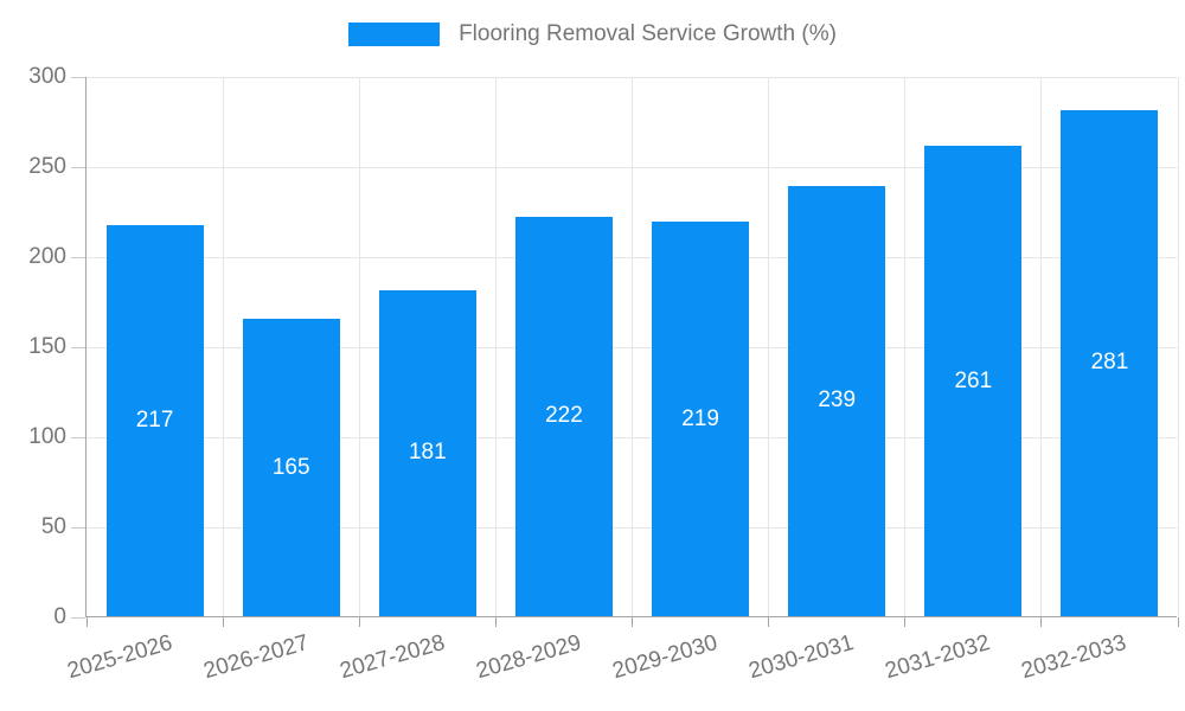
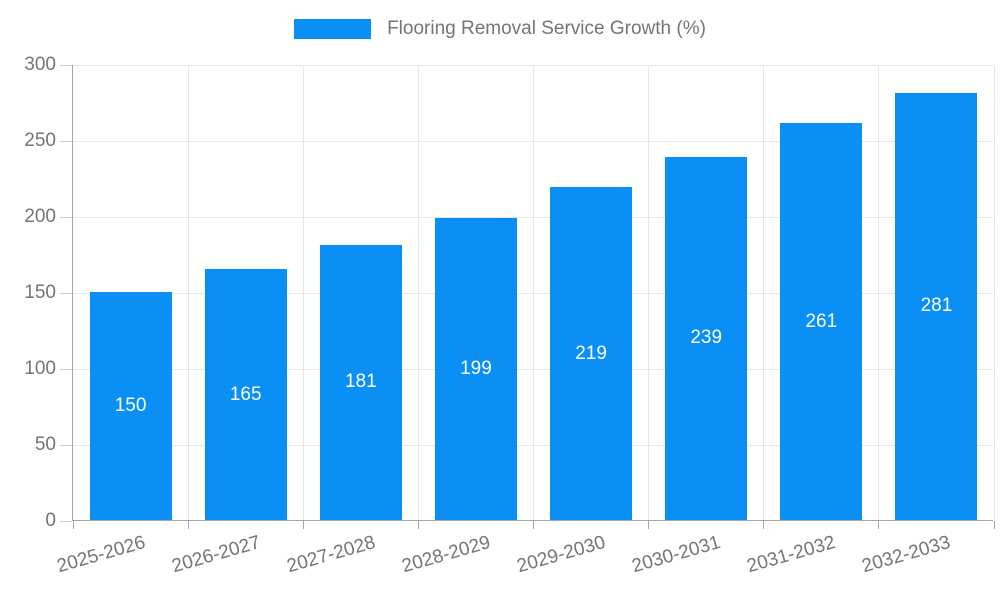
2025-2026: 217 -> 150
2028-2029: 222 -> 199
